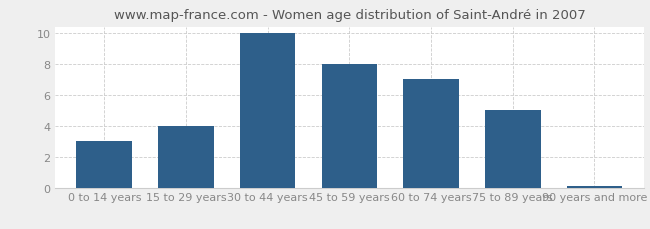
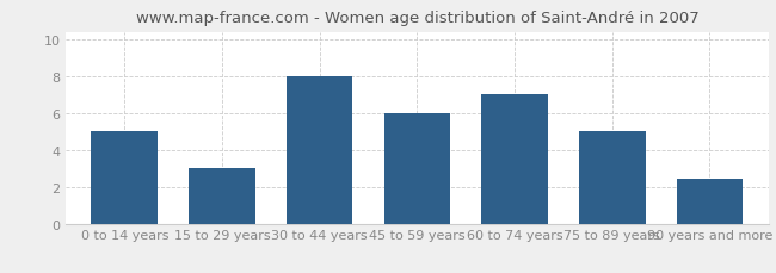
0 to 14 years: 3.0 -> 5.0
15 to 29 years: 4.0 -> 3.0
30 to 44 years: 10.0 -> 8.0
45 to 59 years: 8.0 -> 6.0
90 years and more: 0.1 -> 2.4
